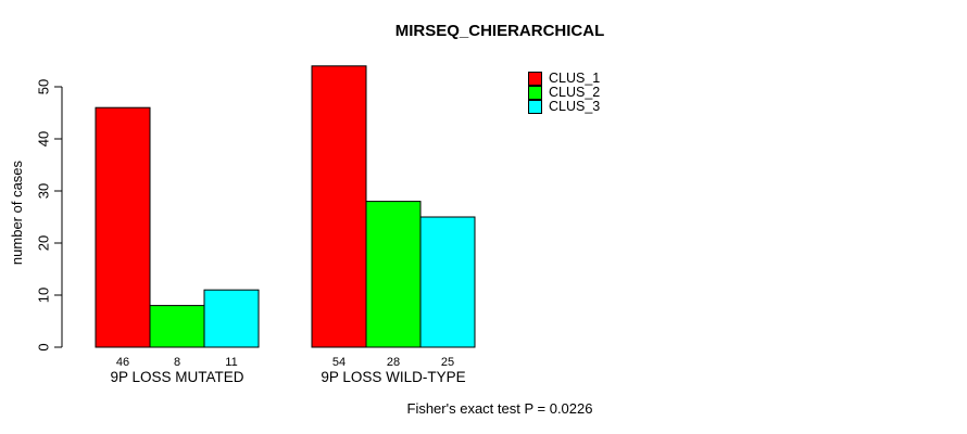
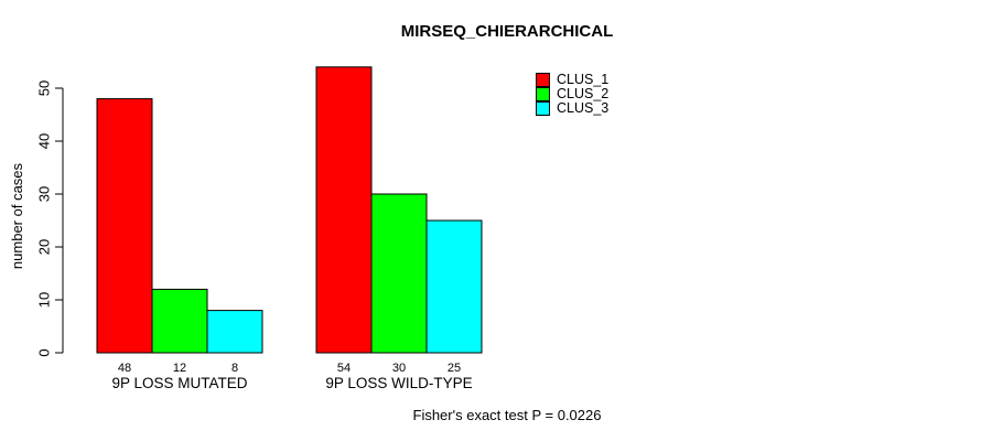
CLUS_1/9P LOSS MUTATED: 46 -> 48
CLUS_2/9P LOSS MUTATED: 8 -> 12
CLUS_3/9P LOSS MUTATED: 11 -> 8
CLUS_2/9P LOSS WILD-TYPE: 28 -> 30
